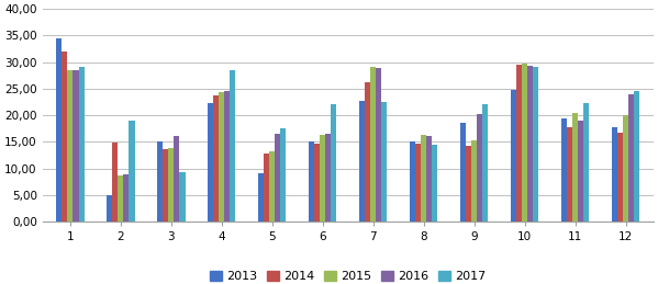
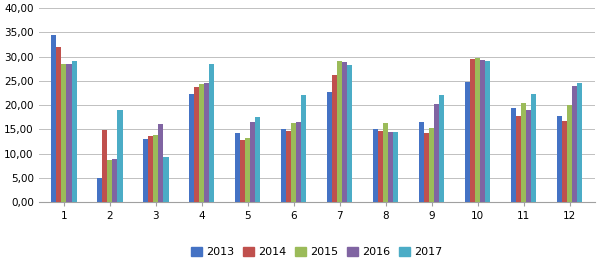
2013/3: 15,0 -> 13,0
2013/5: 9,0 -> 14,2
2017/7: 22,5 -> 28,2
2016/8: 16,0 -> 14,5
2013/9: 18,5 -> 16,5
